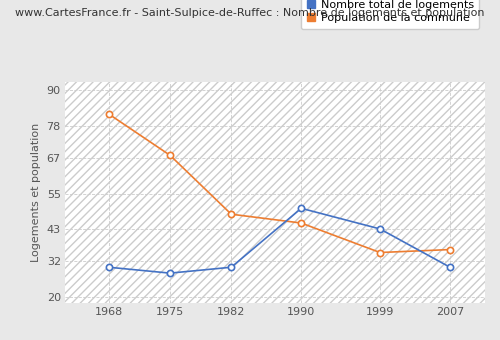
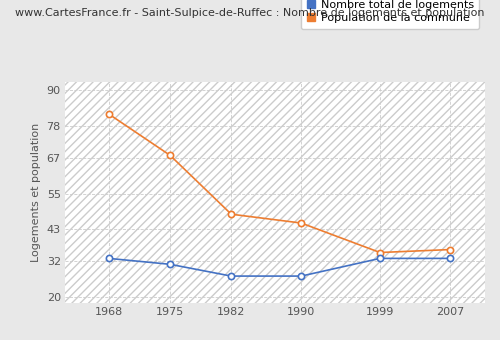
Nombre total de logements/1968: 30 -> 33
Nombre total de logements/1975: 28 -> 31
Nombre total de logements/1982: 30 -> 27
Nombre total de logements/1990: 50 -> 27
Nombre total de logements/1999: 43 -> 33
Nombre total de logements/2007: 30 -> 33
